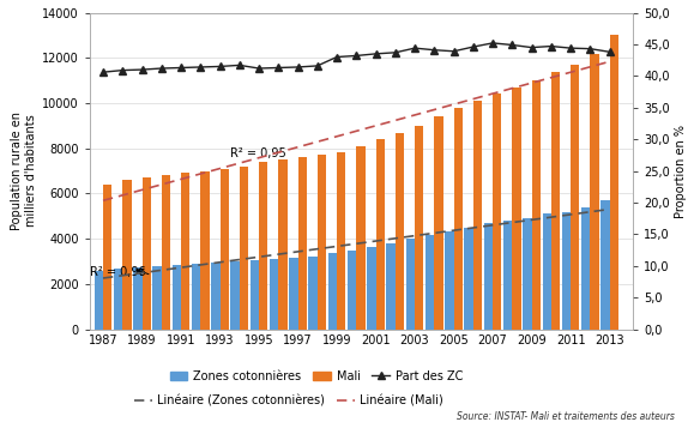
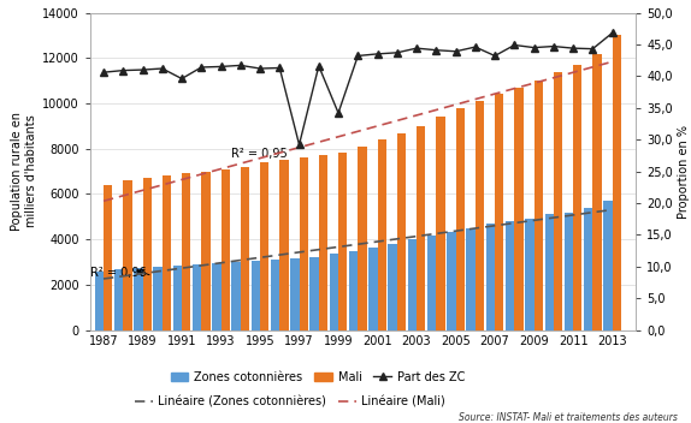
Part des ZC/1991: 41,3 -> 39,6
Part des ZC/1997: 41,4 -> 29,2
Part des ZC/1999: 43,0 -> 34,2
Part des ZC/2007: 45,2 -> 43,2
Part des ZC/2013: 43,8 -> 46,8
